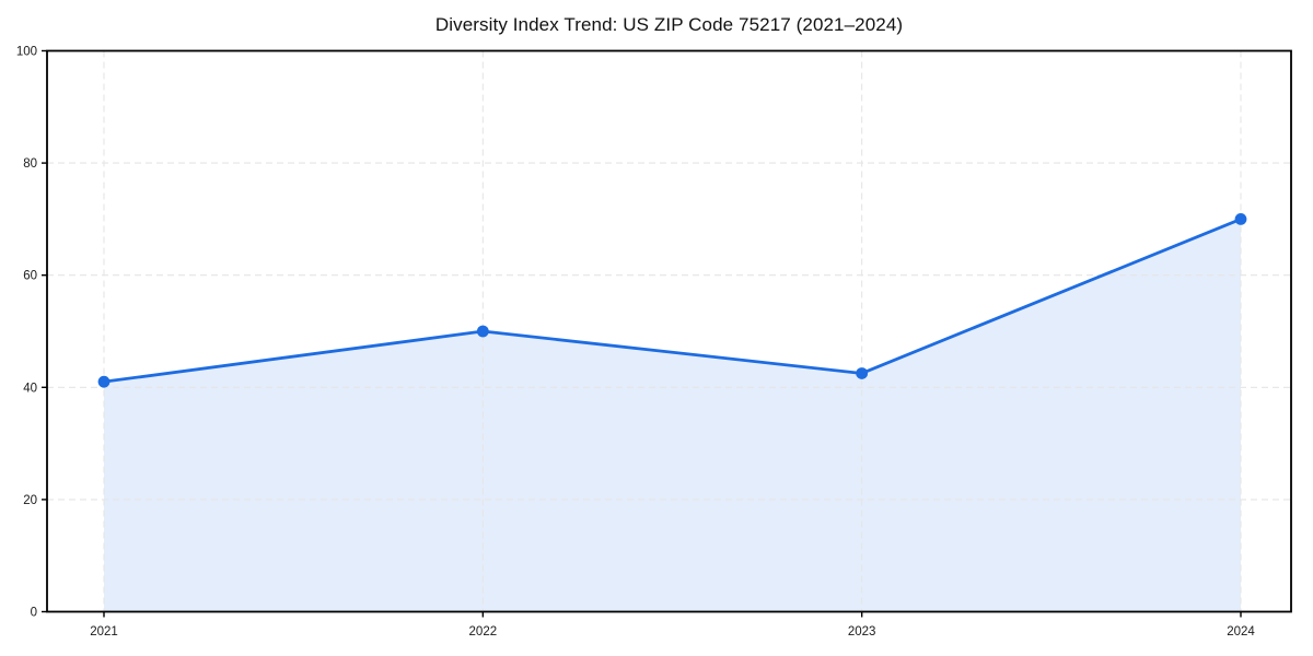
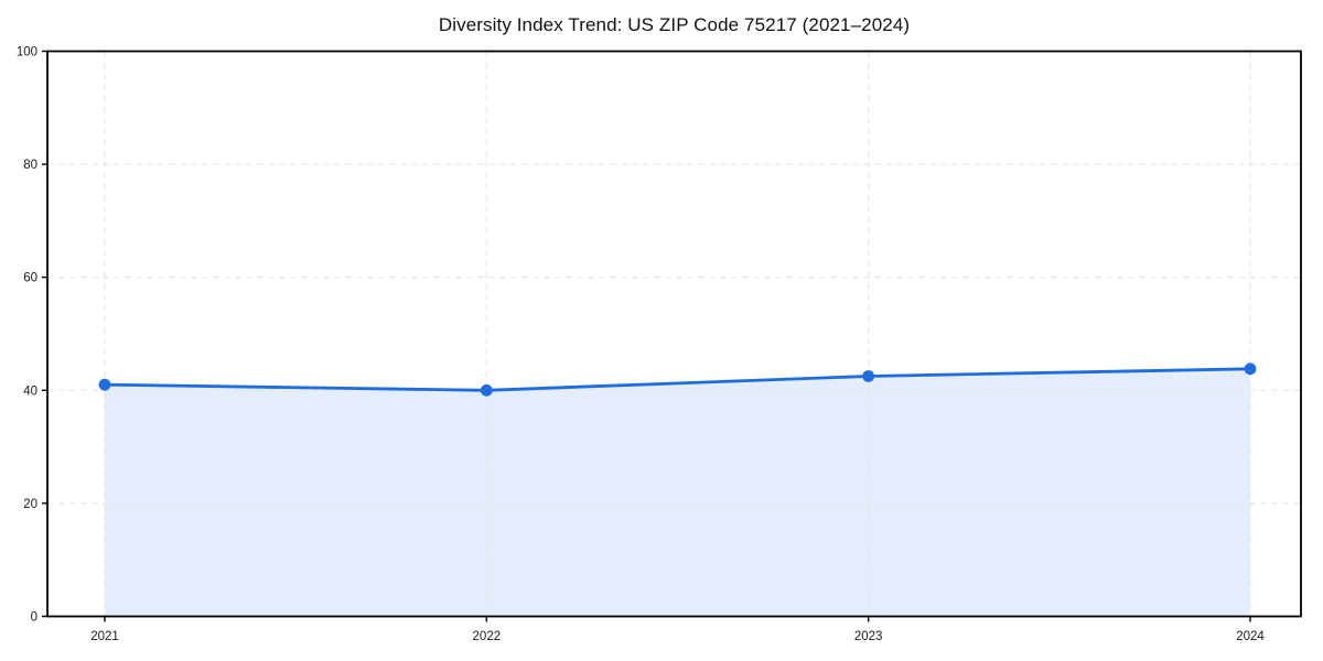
2022: 50 -> 40
2024: 70 -> 44
